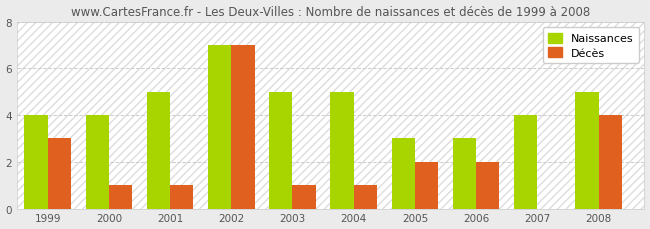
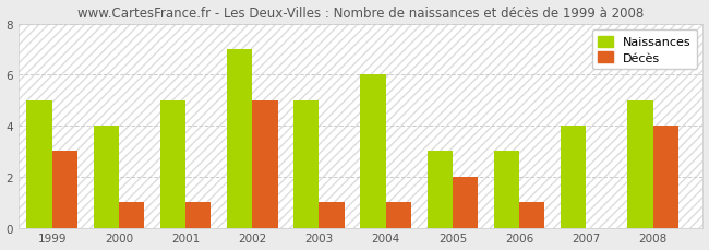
Naissances/1999: 4 -> 5
Décès/2002: 7 -> 5
Naissances/2004: 5 -> 6
Décès/2006: 2 -> 1
